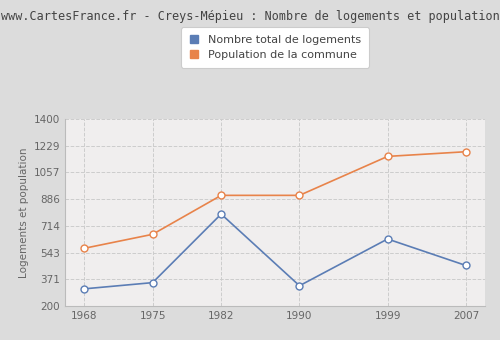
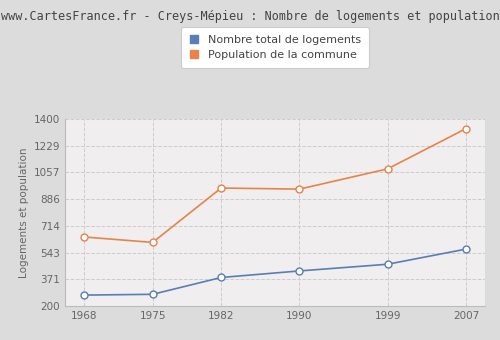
Nombre total de logements/1968: 310 -> 270
Population de la commune/1968: 570 -> 640
Nombre total de logements/1975: 350 -> 280
Population de la commune/1975: 660 -> 610
Nombre total de logements/1982: 790 -> 380
Population de la commune/1982: 910 -> 960
Nombre total de logements/1990: 330 -> 420
Population de la commune/1990: 910 -> 950
Nombre total de logements/1999: 630 -> 470
Population de la commune/1999: 1160 -> 1080
Nombre total de logements/2007: 460 -> 560
Population de la commune/2007: 1190 -> 1340
